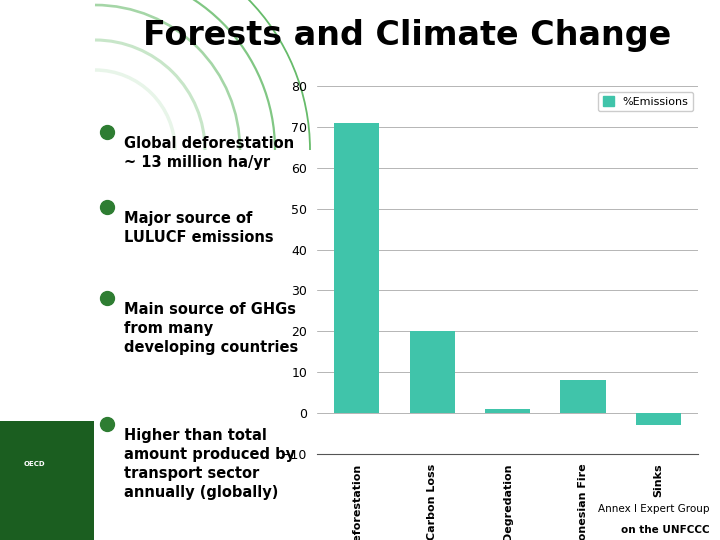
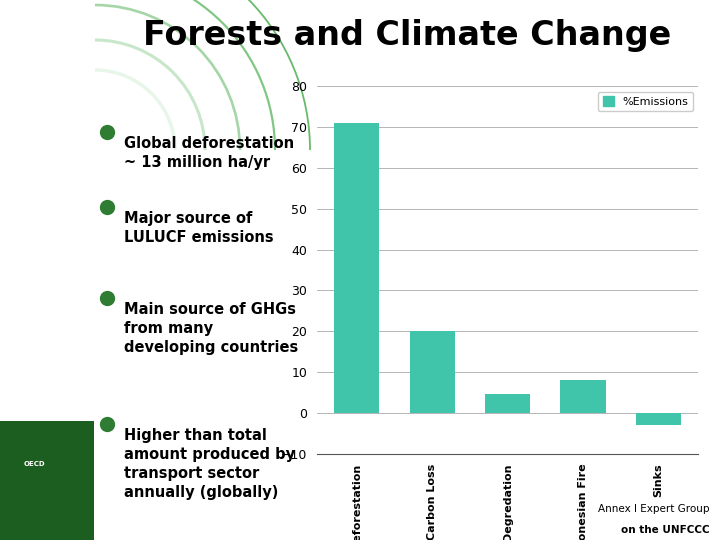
Degredation: 1.0 -> 4.5
